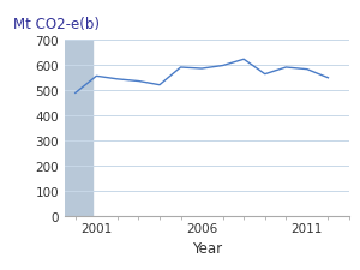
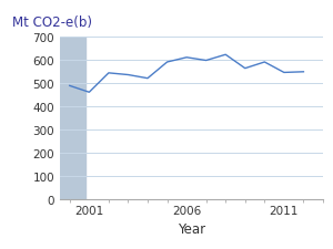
2001: 555 -> 460
2006: 585 -> 610
2011: 582 -> 545
